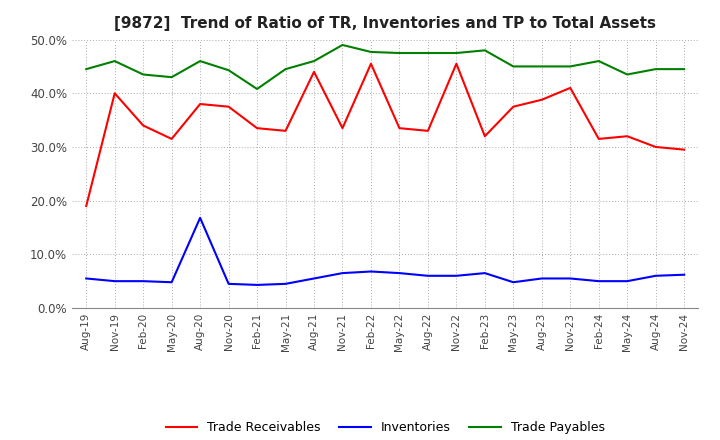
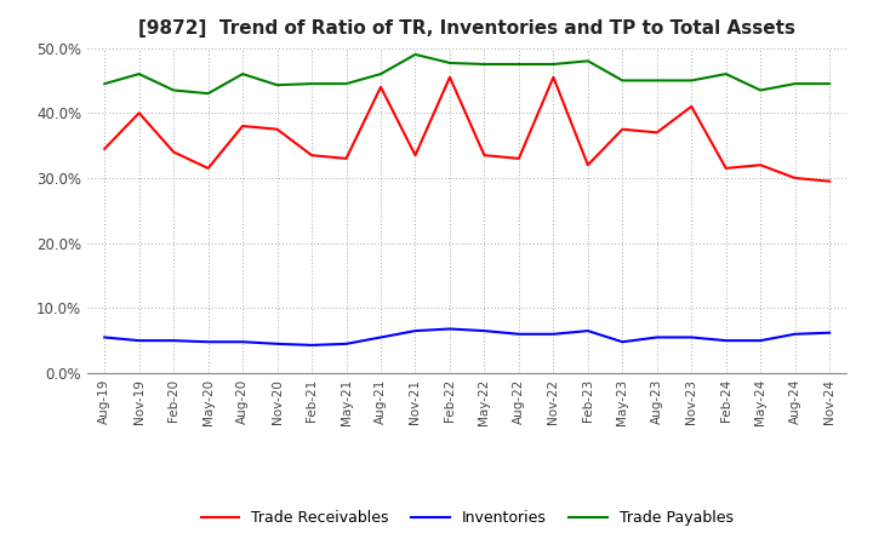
Trade Receivables/Aug-19: 19.0% -> 34.5%
Inventories/Aug-20: 16.8% -> 4.8%
Trade Payables/Feb-21: 40.8% -> 44.5%
Trade Receivables/Aug-23: 38.8% -> 37.0%
